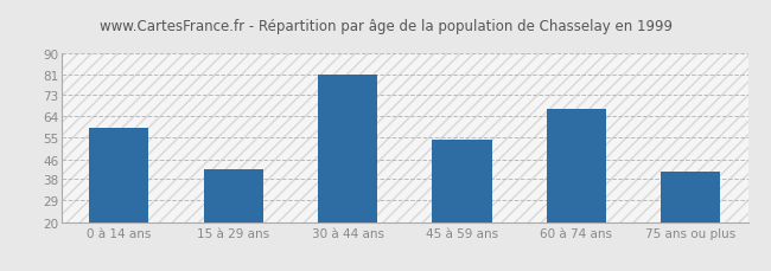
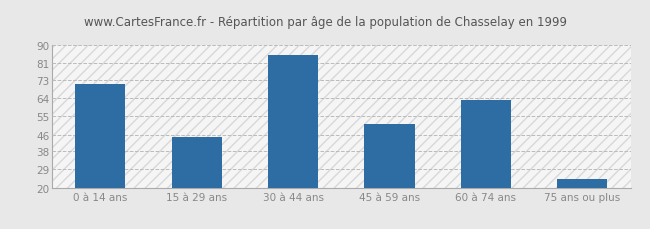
0 à 14 ans: 59 -> 71
15 à 29 ans: 42 -> 45
30 à 44 ans: 81 -> 85
45 à 59 ans: 54 -> 51
60 à 74 ans: 67 -> 63
75 ans ou plus: 41 -> 24
